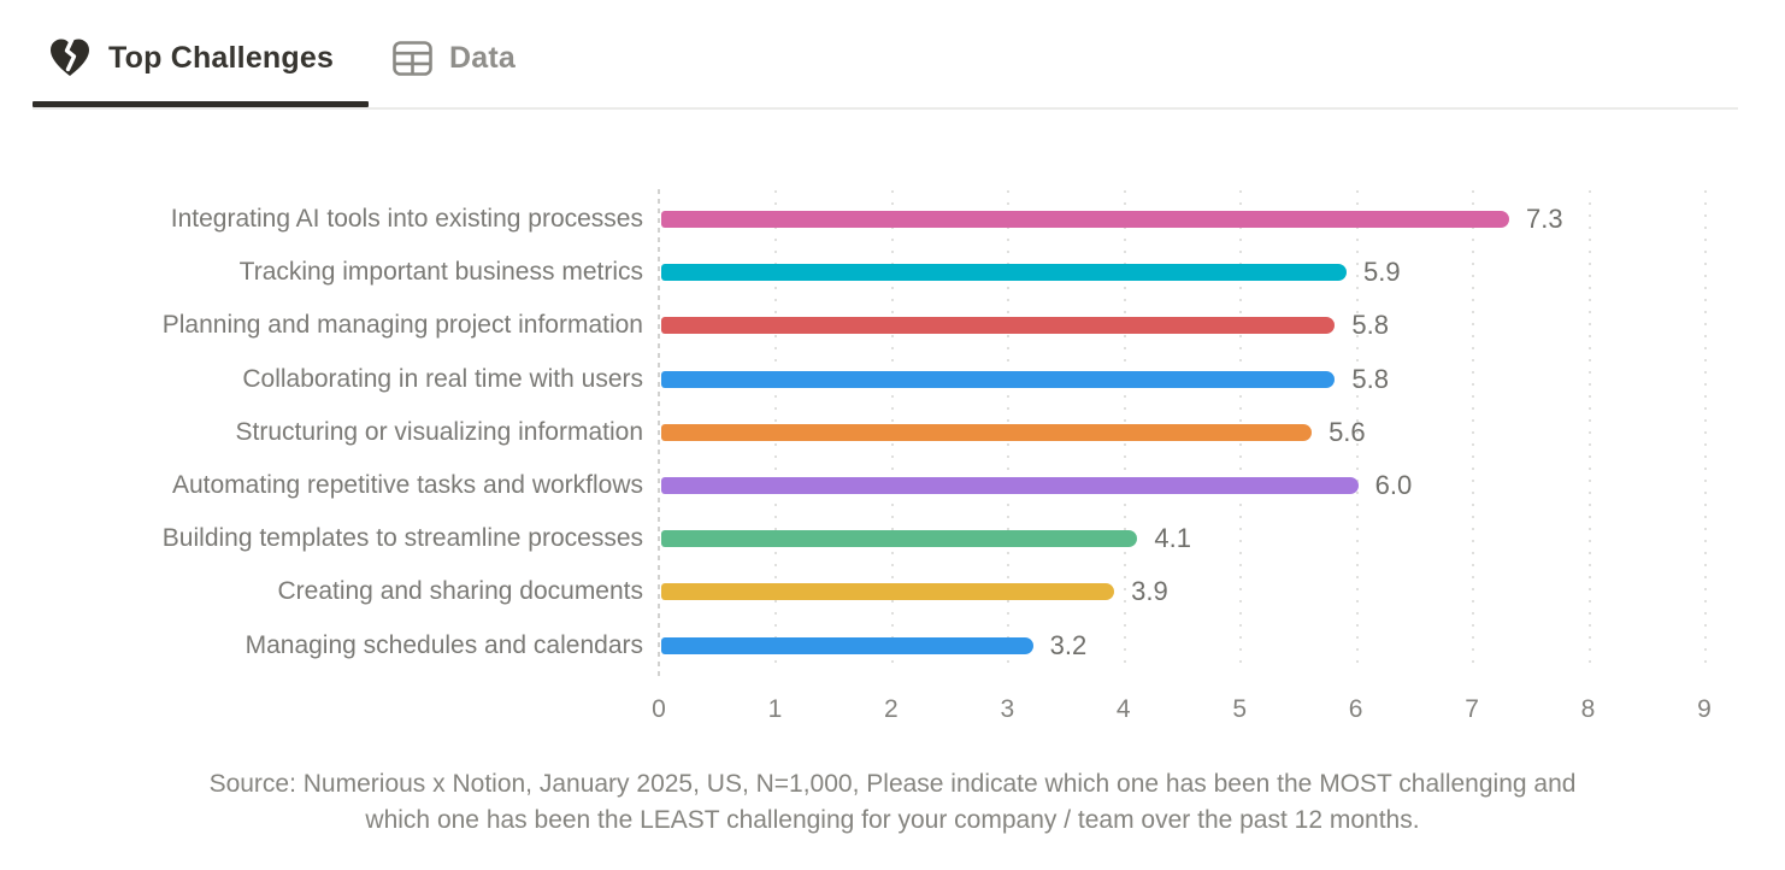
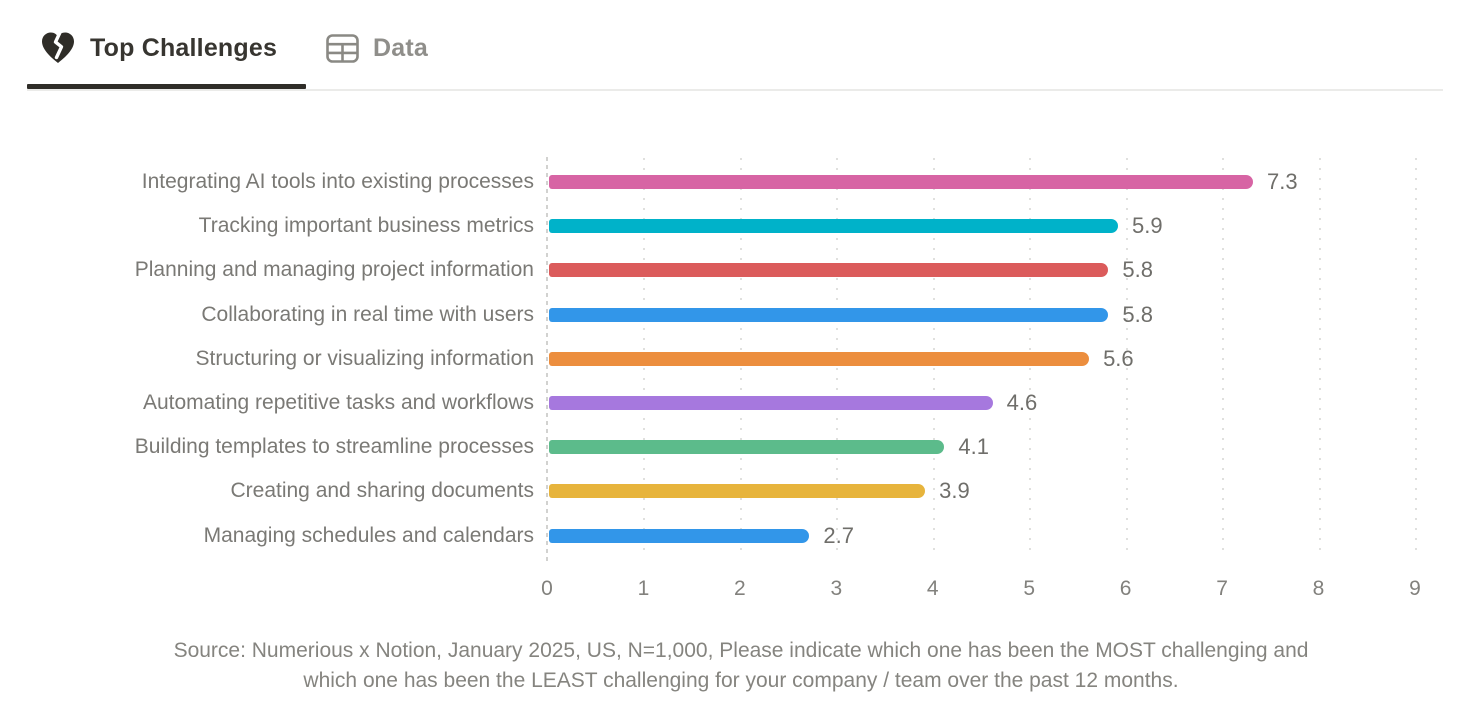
Automating repetitive tasks and workflows: 6.0 -> 4.6
Managing schedules and calendars: 3.2 -> 2.7
